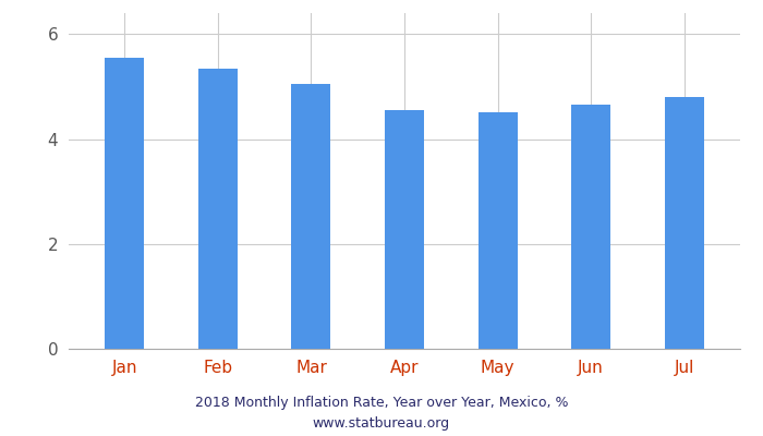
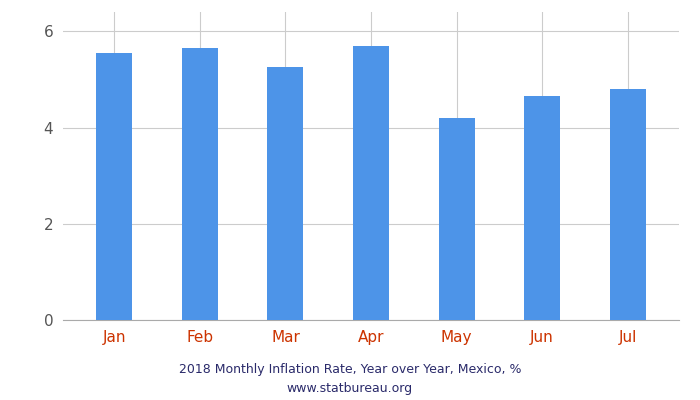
Feb: 5.34 -> 5.65
Mar: 5.04 -> 5.25
Apr: 4.55 -> 5.70
May: 4.51 -> 4.20
